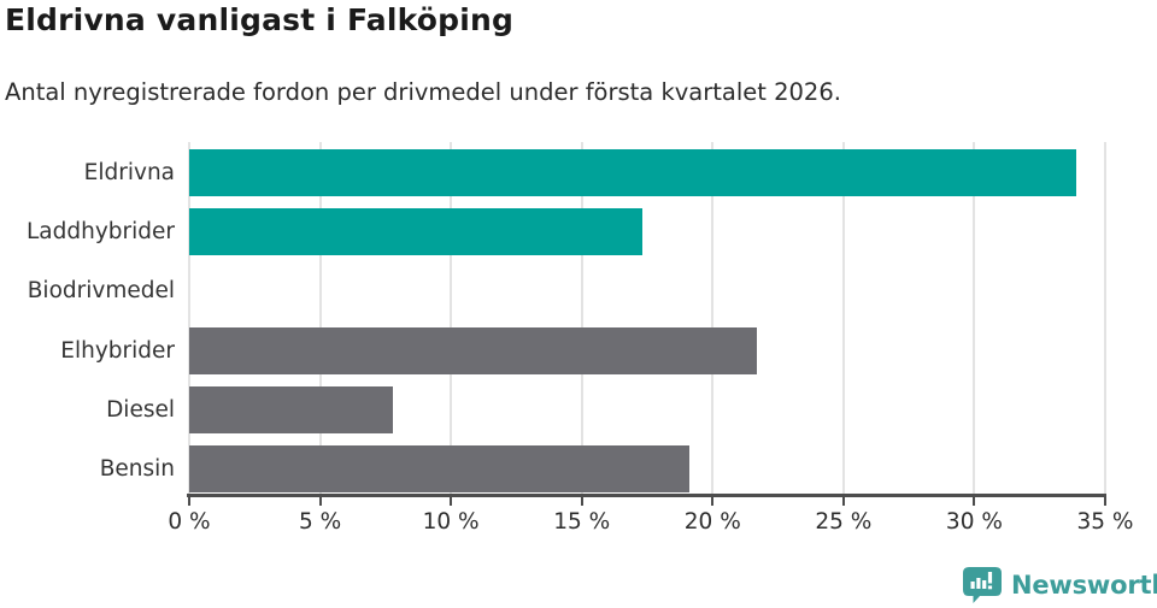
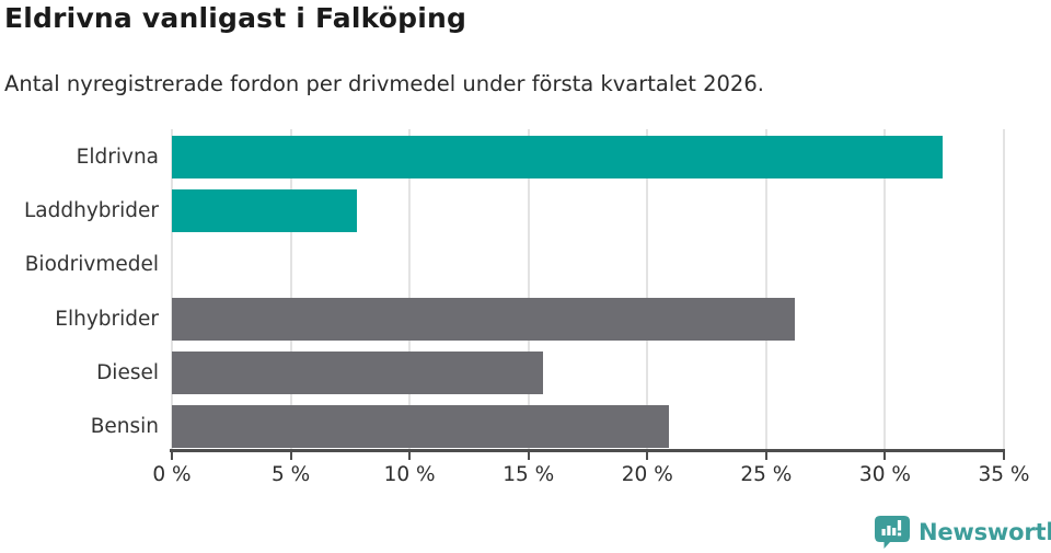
Eldrivna: 33.9% -> 32.4%
Laddhybrider: 17.3% -> 7.8%
Elhybrider: 21.7% -> 26.2%
Diesel: 7.8% -> 15.6%
Bensin: 19.1% -> 20.9%
